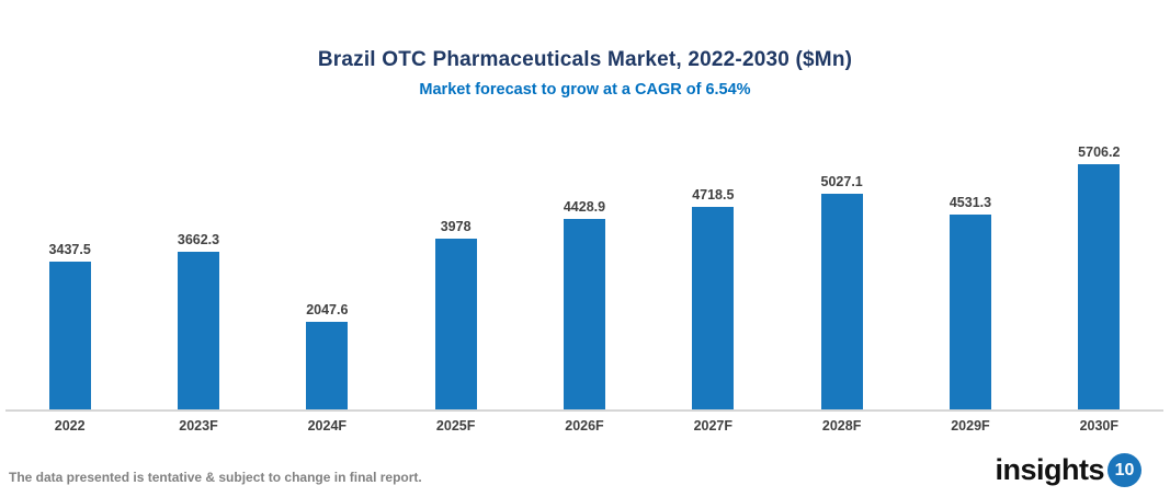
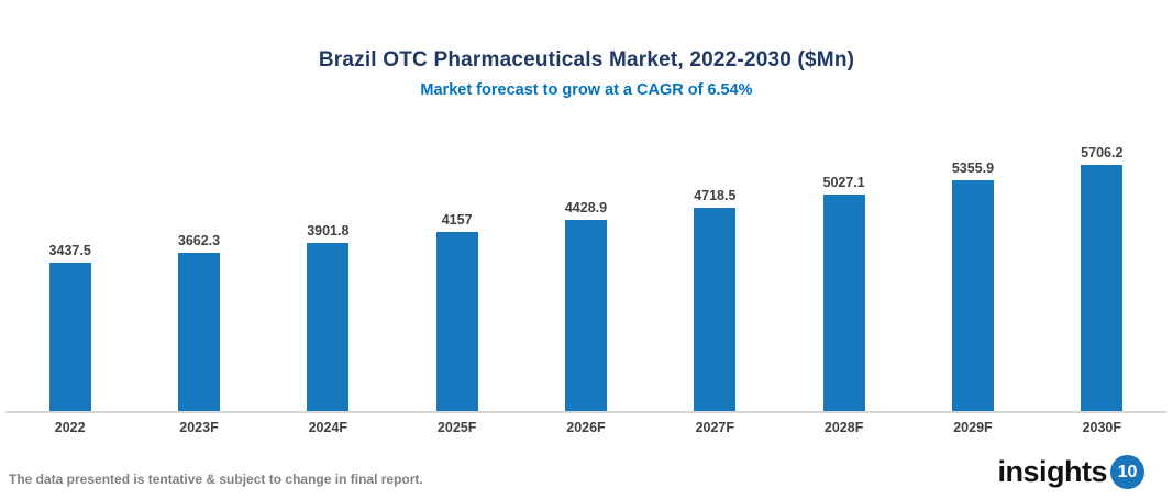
2024F: 2047.6 -> 3901.8
2025F: 3978 -> 4157
2029F: 4531.3 -> 5355.9
